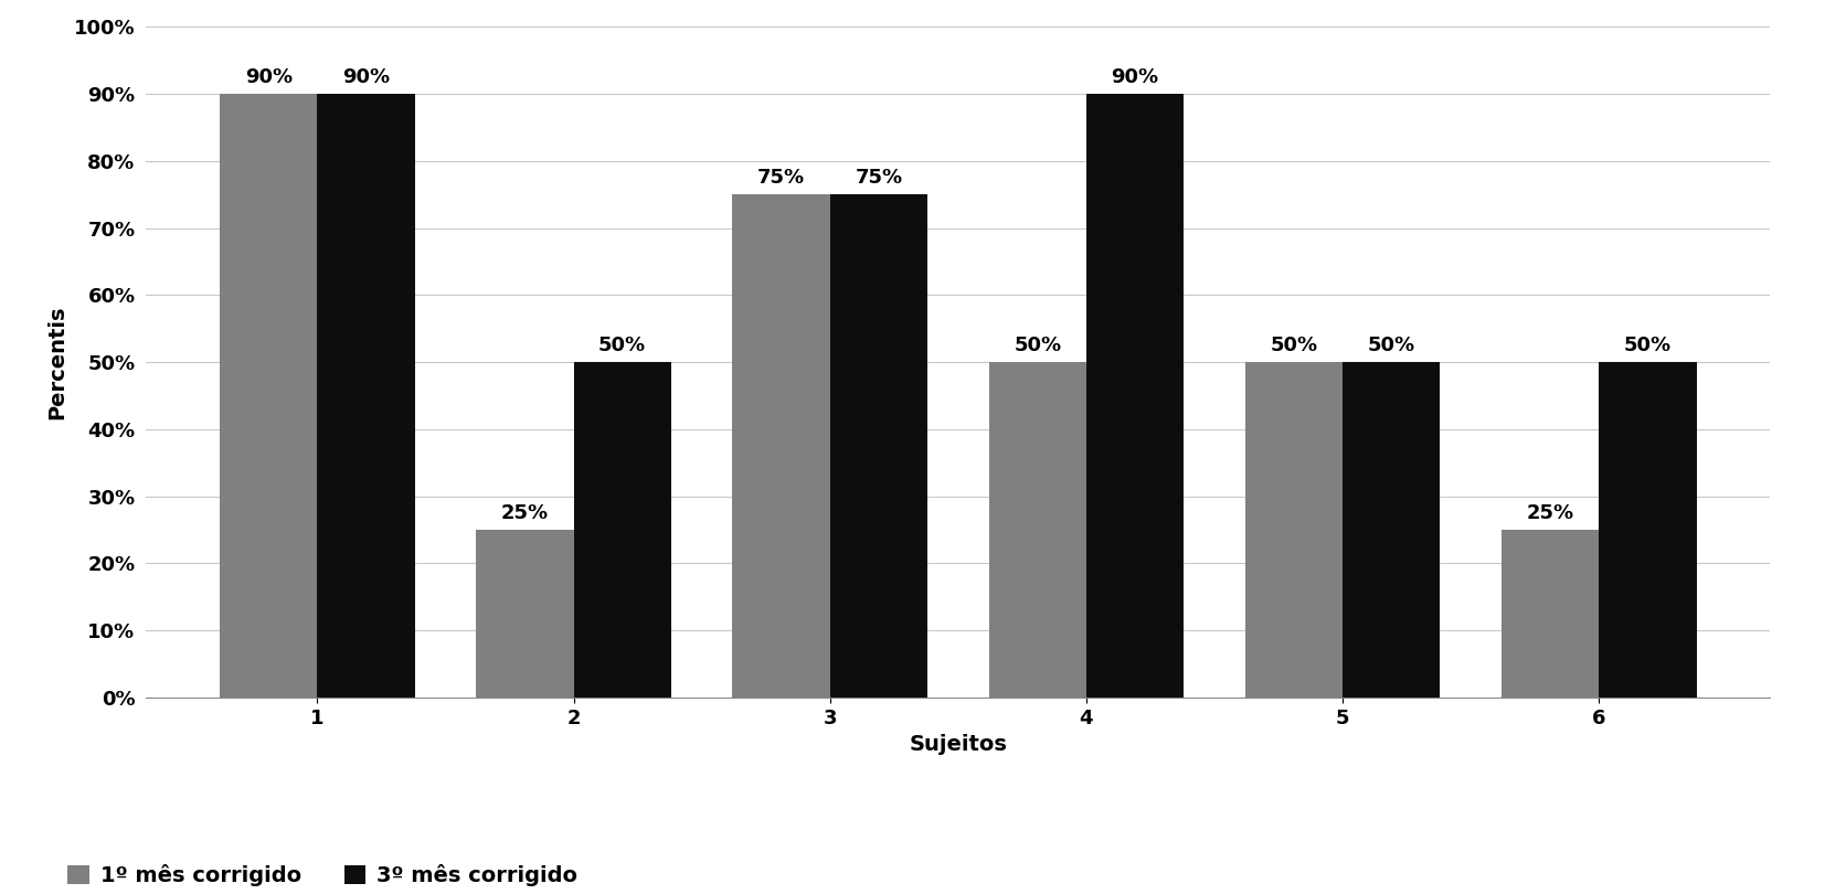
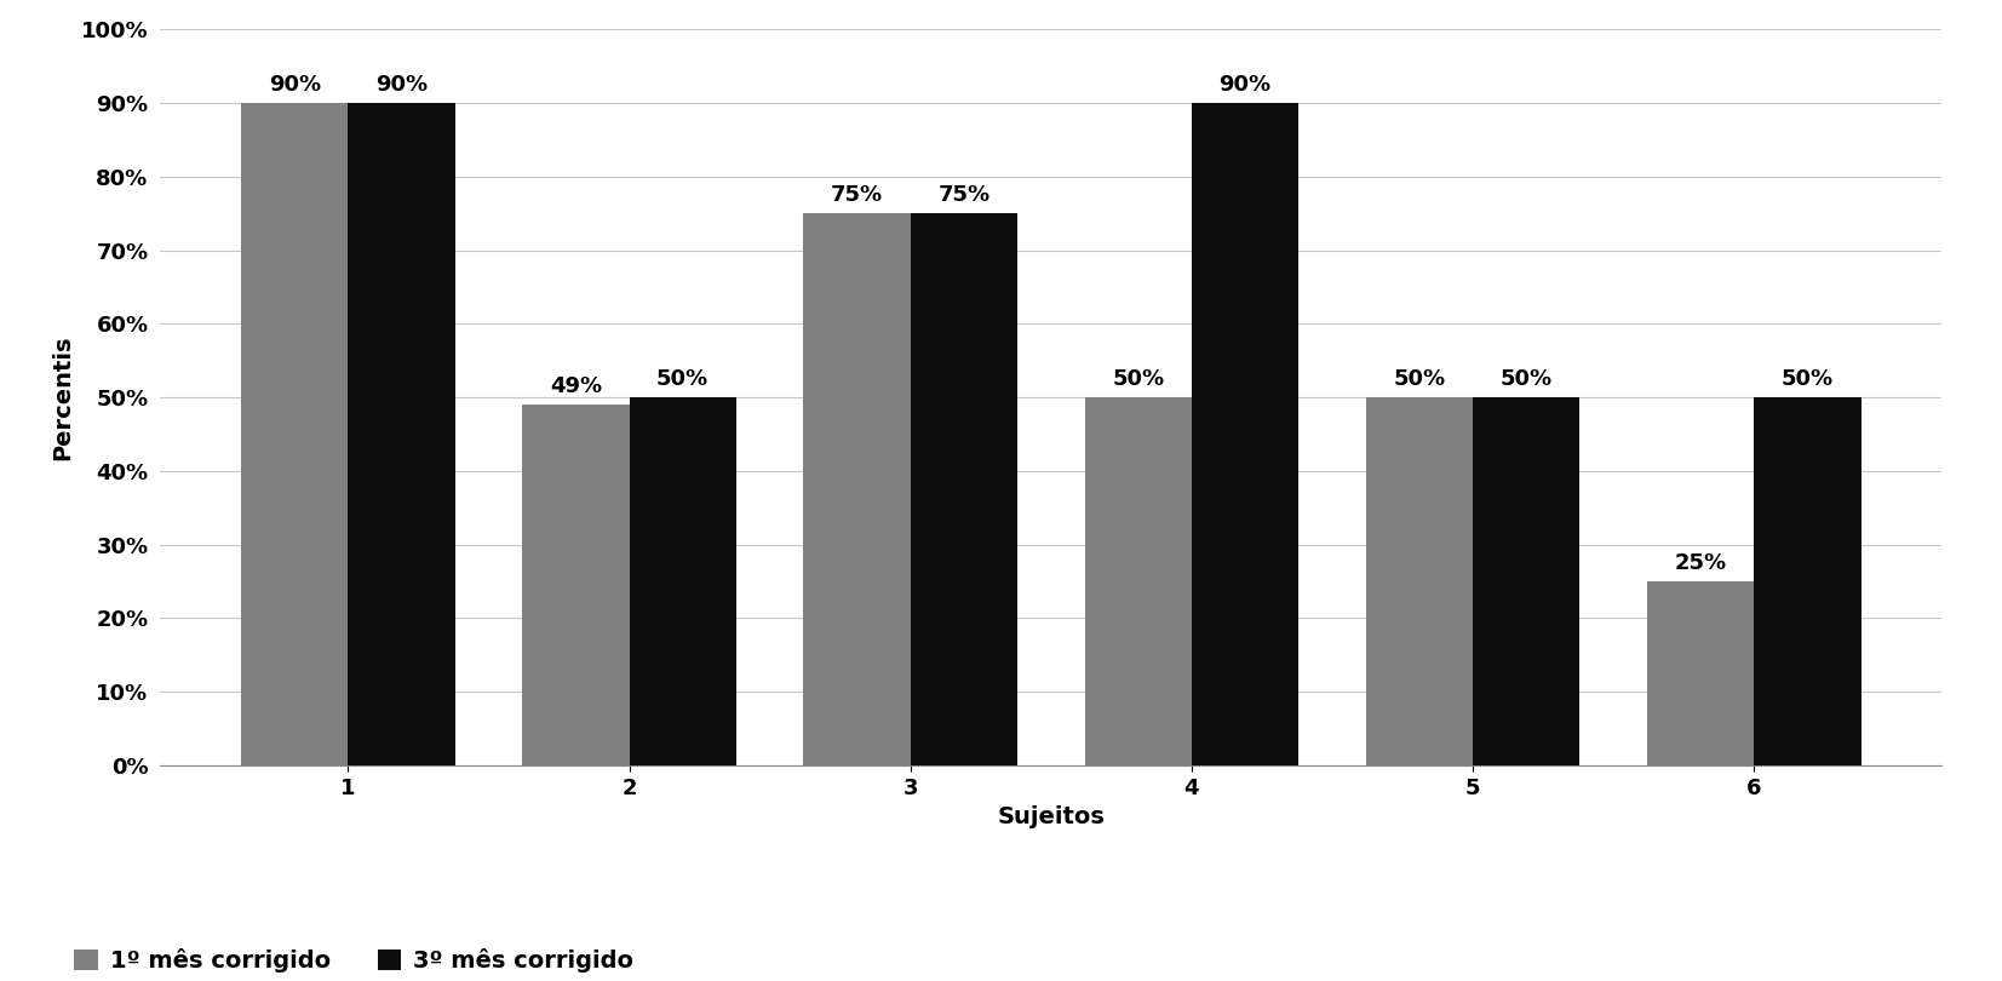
1º mês corrigido/2: 25% -> 49%
